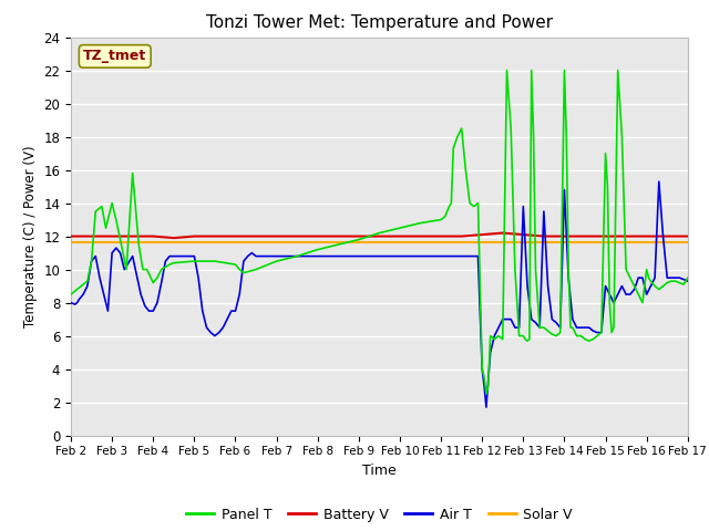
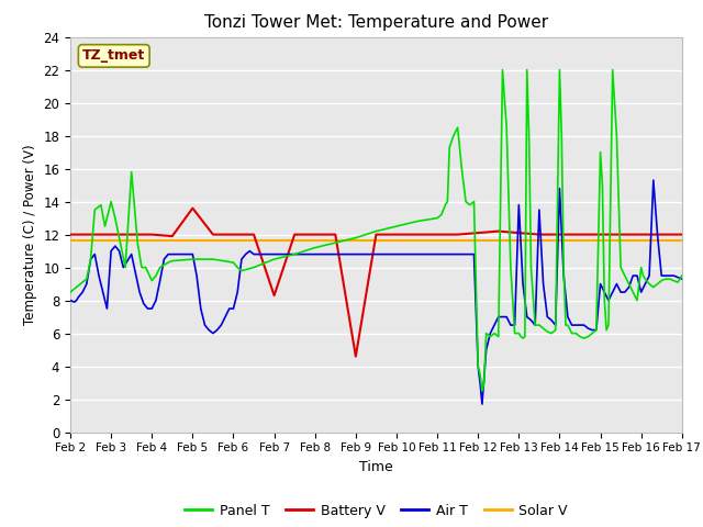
Battery V/Feb 5: 12.0 -> 13.6
Battery V/Feb 7: 12.0 -> 8.3
Battery V/Feb 9: 12.0 -> 4.6
